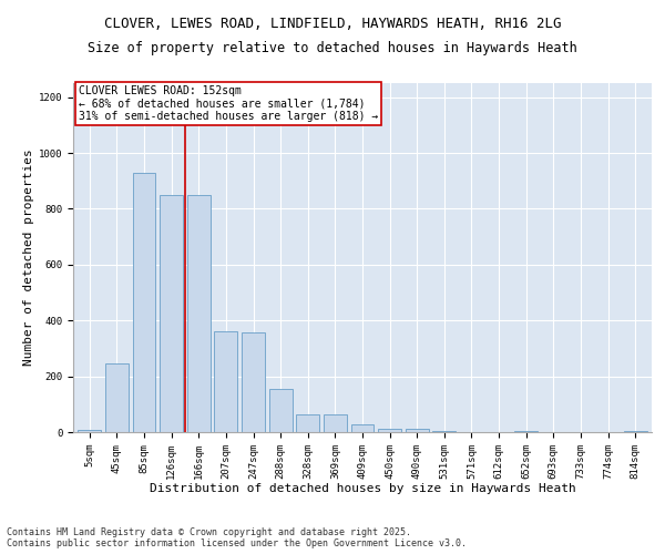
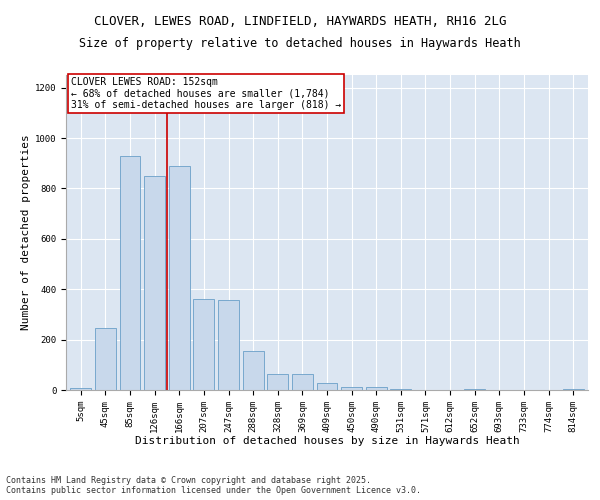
166sqm: 848 -> 890
